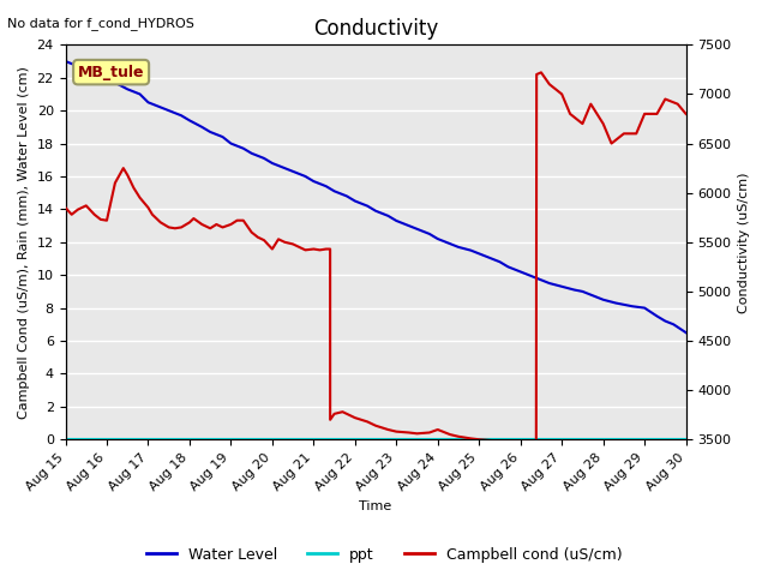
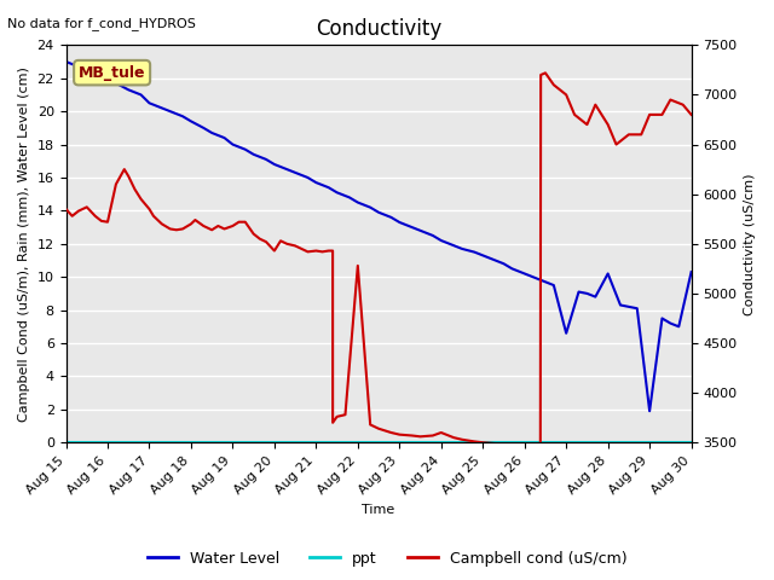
Campbell cond (uS/cm)/Aug 22: 3720 -> 5280
Water Level/Aug 27: 9.3 -> 6.6
Water Level/Aug 28: 8.5 -> 10.2
Water Level/Aug 29: 8.0 -> 1.9
Water Level/Aug 30: 6.5 -> 10.3
